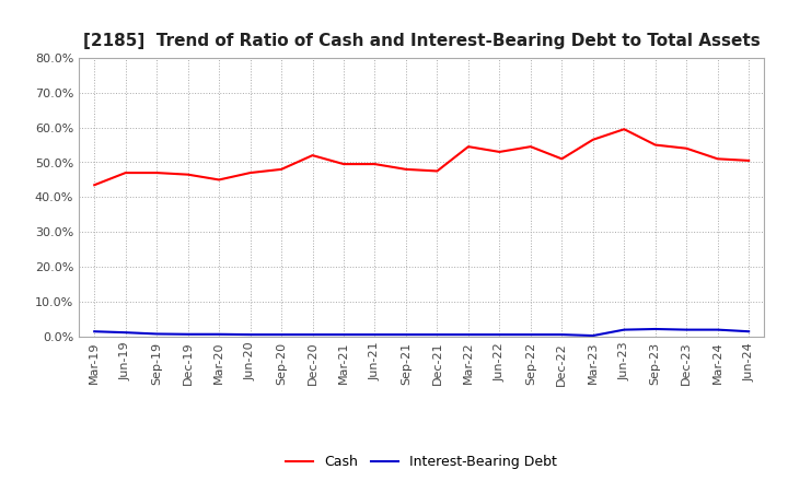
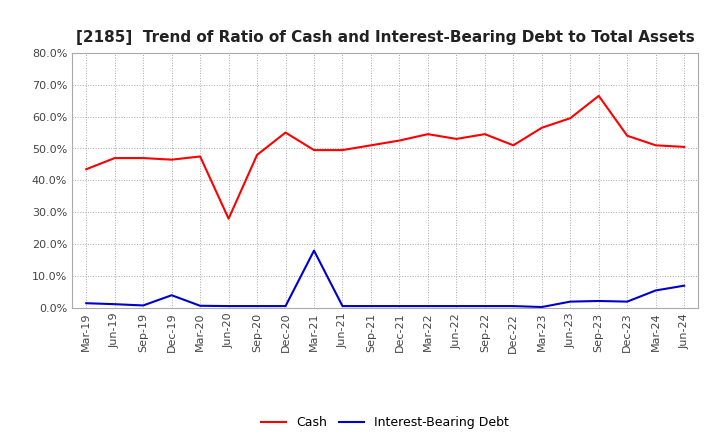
Interest-Bearing Debt/Dec-19: 0.7% -> 4.0%
Cash/Mar-20: 45.0% -> 47.5%
Cash/Jun-20: 47.0% -> 28.0%
Cash/Dec-20: 52.0% -> 55.0%
Interest-Bearing Debt/Mar-21: 0.6% -> 18.0%
Cash/Sep-21: 48.0% -> 51.0%
Cash/Dec-21: 47.5% -> 52.5%
Cash/Sep-23: 55.0% -> 66.5%
Interest-Bearing Debt/Mar-24: 2.0% -> 5.5%
Interest-Bearing Debt/Jun-24: 1.5% -> 7.0%
